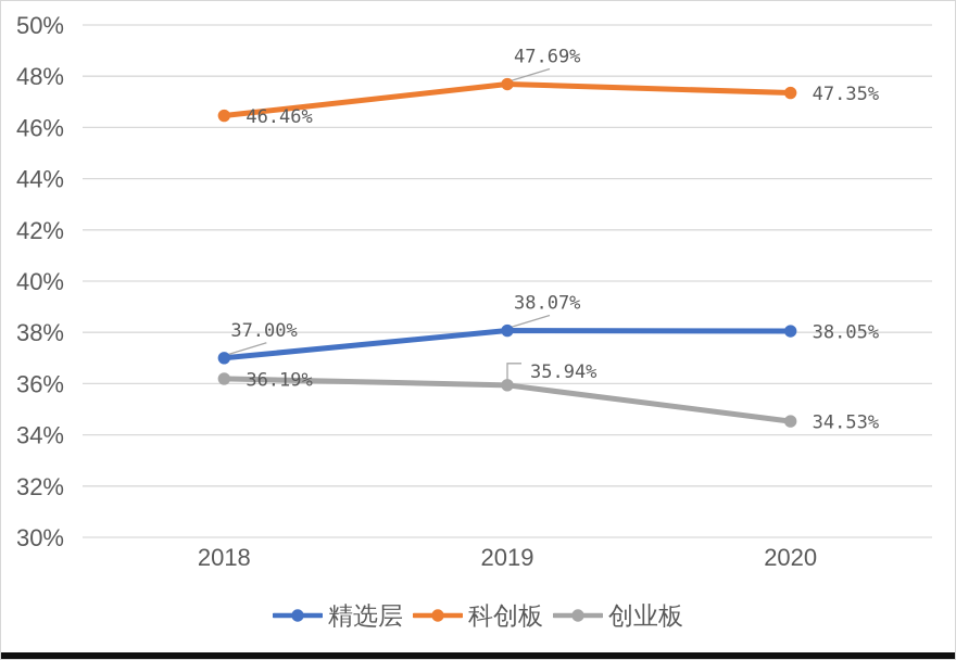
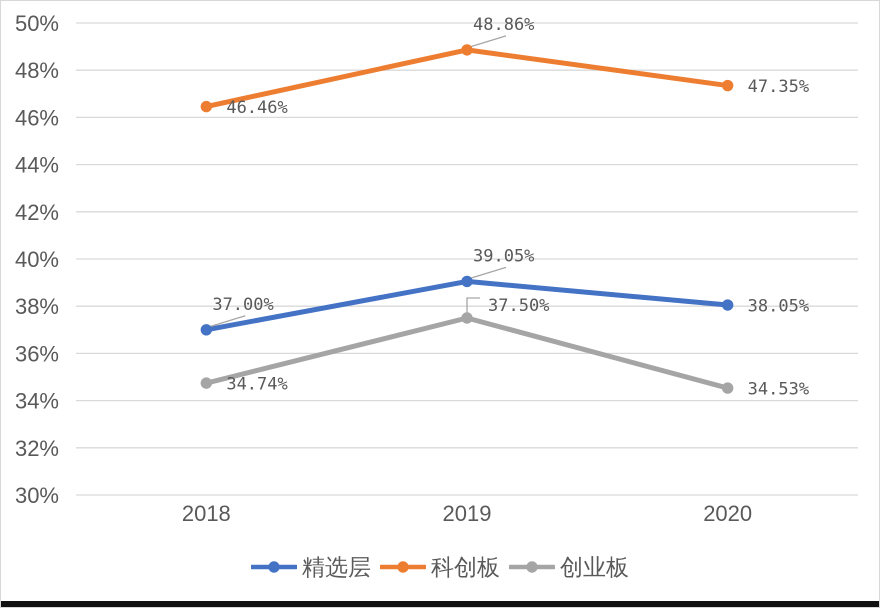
创业板/2018: 36.19% -> 34.74%
精选层/2019: 38.07% -> 39.05%
科创板/2019: 47.69% -> 48.86%
创业板/2019: 35.94% -> 37.50%
